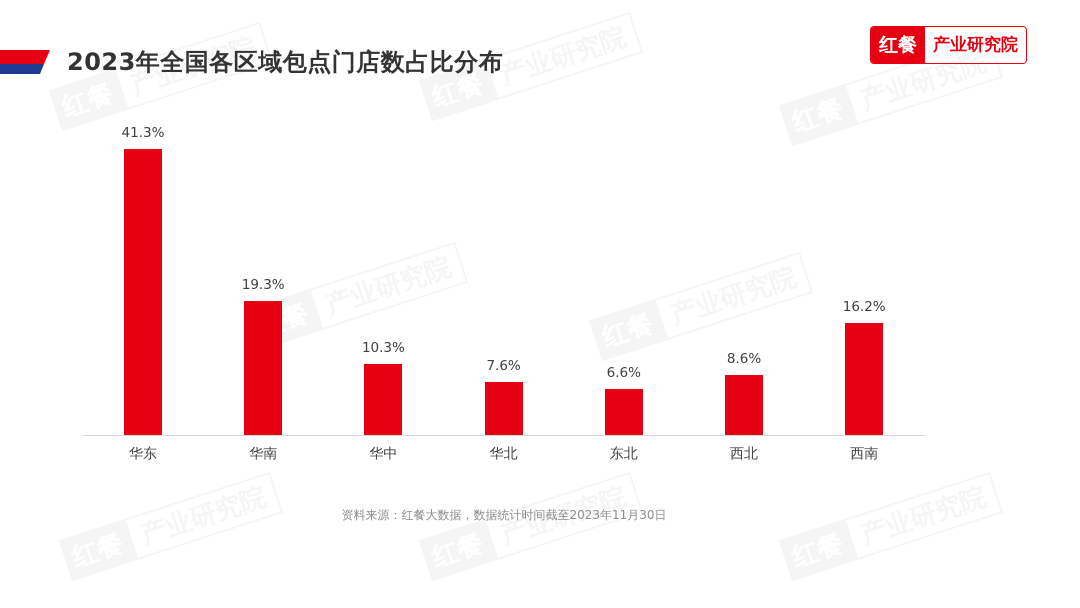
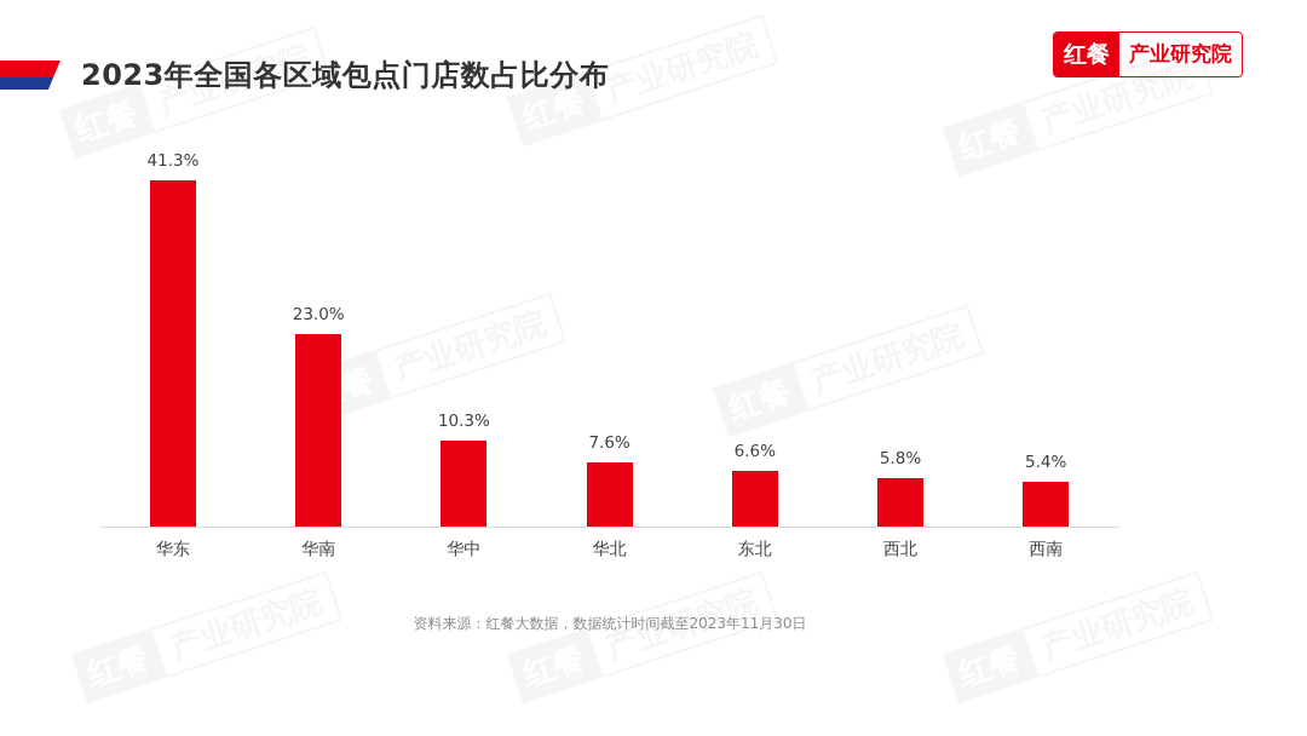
华南: 19.3% -> 23.0%
西北: 8.6% -> 5.8%
西南: 16.2% -> 5.4%
